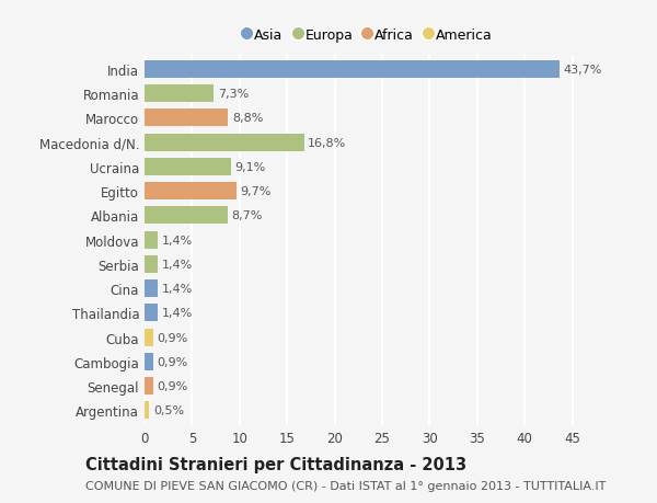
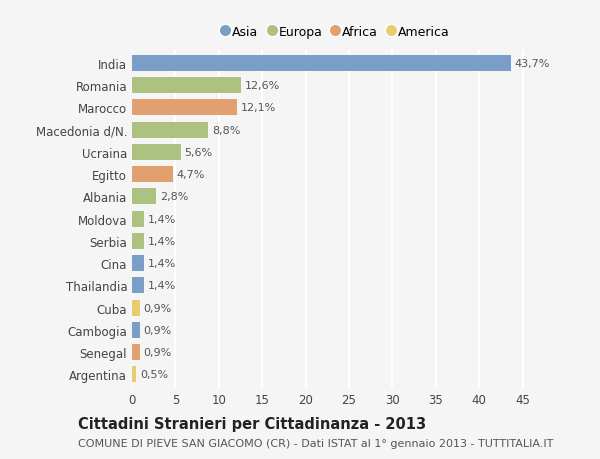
Romania: 7,3% -> 12,6%
Marocco: 8,8% -> 12,1%
Macedonia d/N.: 16,8% -> 8,8%
Ucraina: 9,1% -> 5,6%
Egitto: 9,7% -> 4,7%
Albania: 8,7% -> 2,8%
